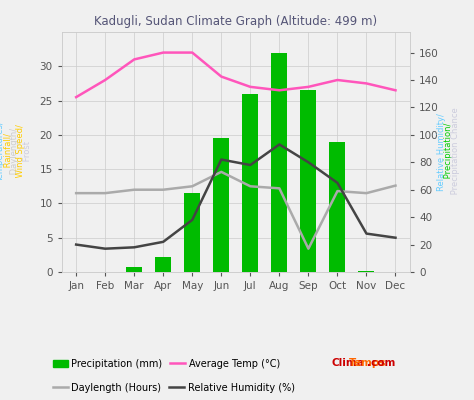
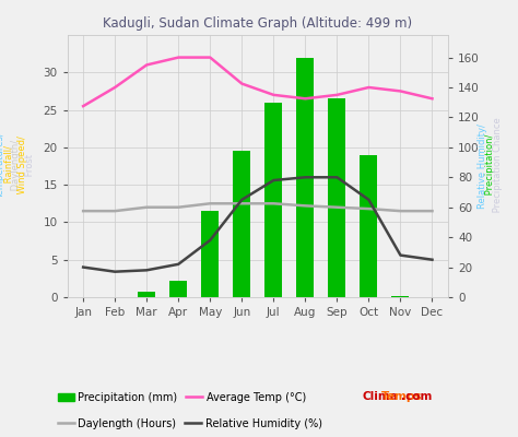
Daylength (Hours)/Jun: 14.6 -> 12.5
Relative Humidity (%)/Jun: 82 -> 65
Relative Humidity (%)/Aug: 93 -> 80
Daylength (Hours)/Sep: 3.4 -> 12.0
Daylength (Hours)/Dec: 12.6 -> 11.5
